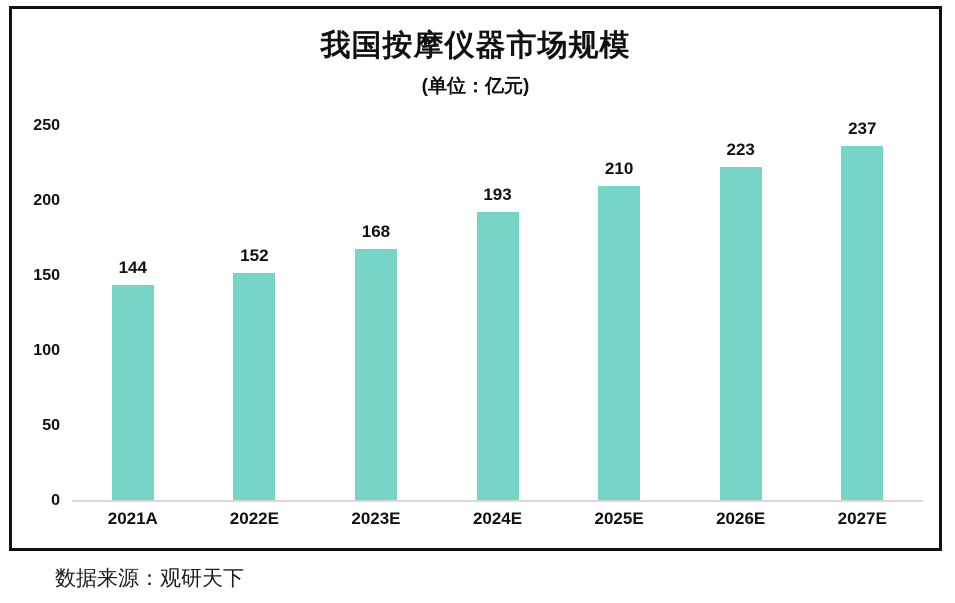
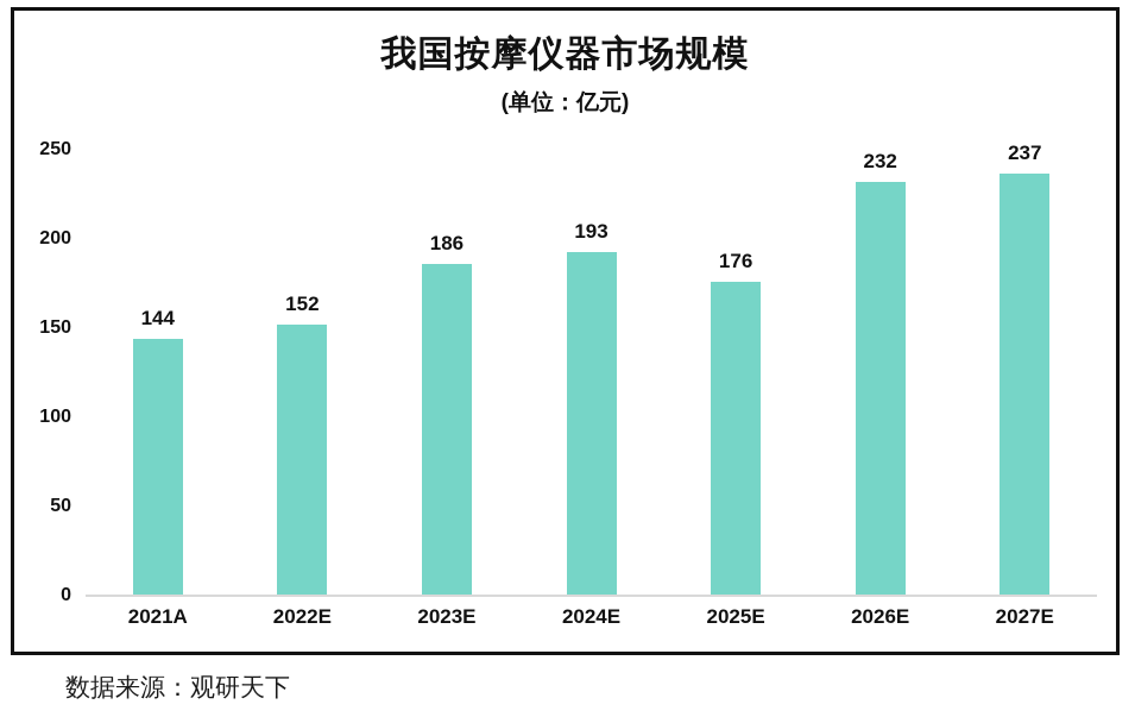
2023E: 168 -> 186
2025E: 210 -> 176
2026E: 223 -> 232
